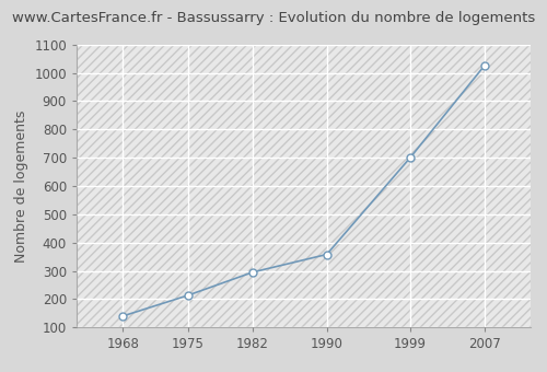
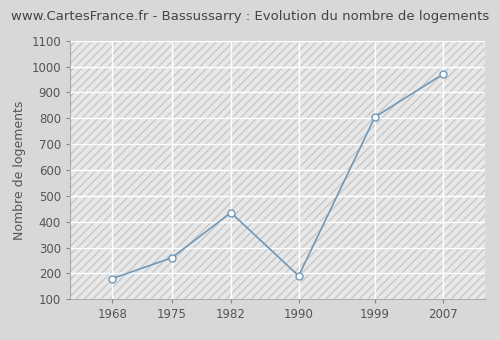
1968: 140 -> 180
1975: 213 -> 260
1982: 295 -> 435
1990: 358 -> 190
1999: 700 -> 805
2007: 1025 -> 970
